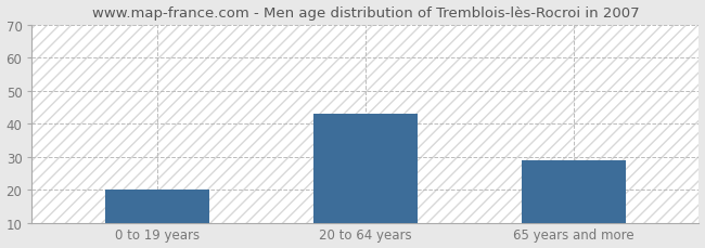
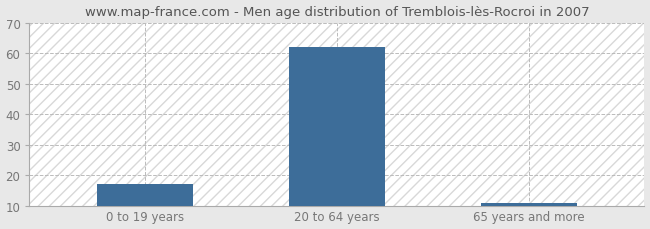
0 to 19 years: 20 -> 17
20 to 64 years: 43 -> 62
65 years and more: 29 -> 11
